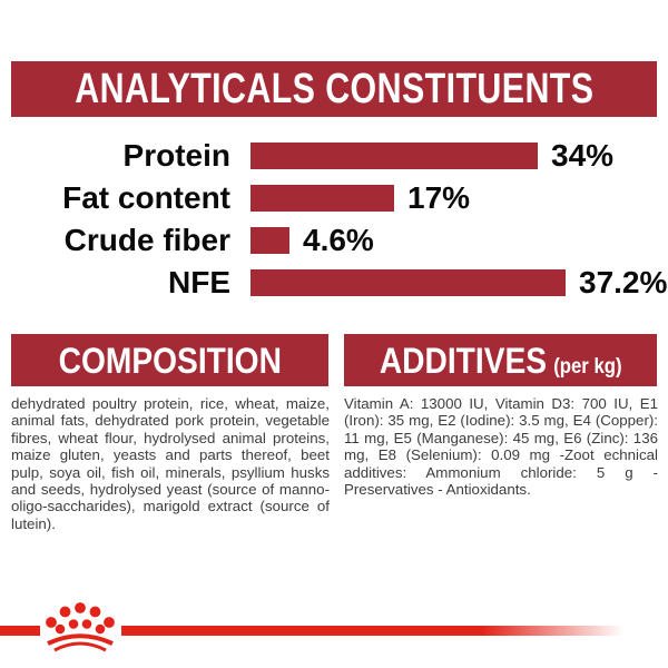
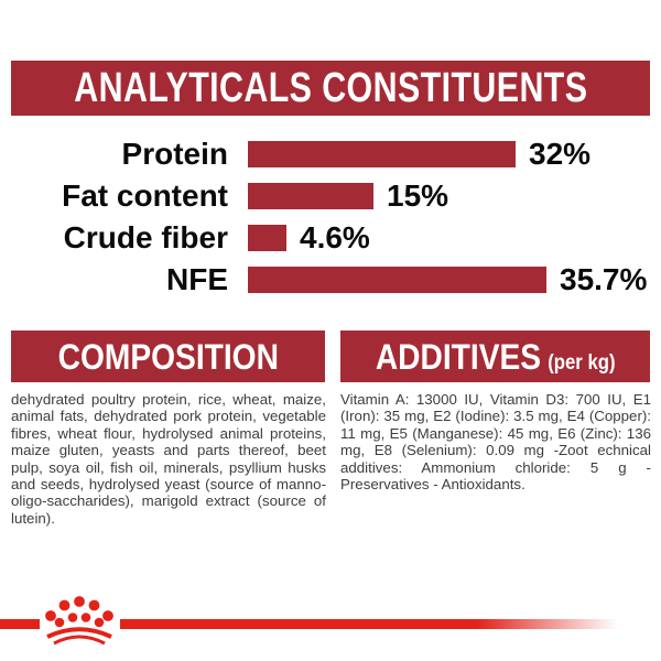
Protein: 34% -> 32%
Fat content: 17% -> 15%
NFE: 37.2% -> 35.7%
